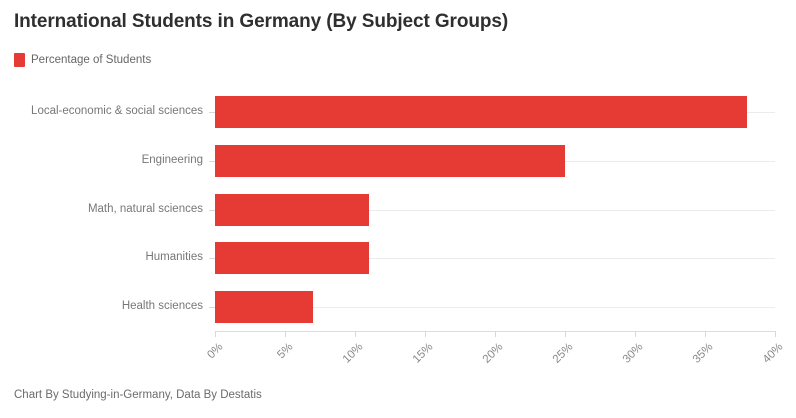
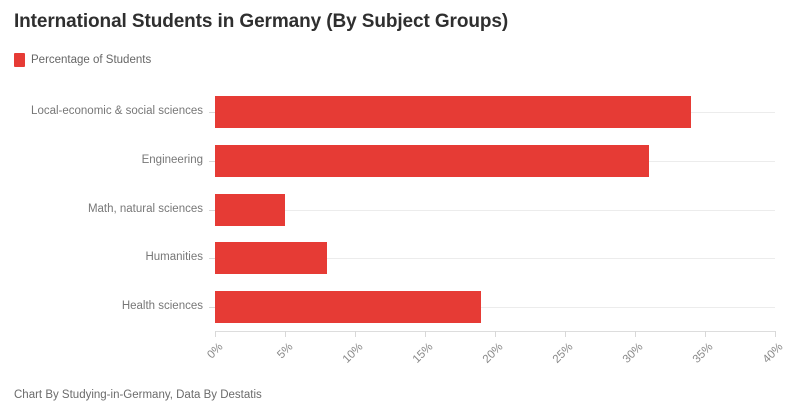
Local-economic & social sciences: 38% -> 34%
Engineering: 25% -> 31%
Math, natural sciences: 11% -> 5%
Humanities: 11% -> 8%
Health sciences: 7% -> 19%
